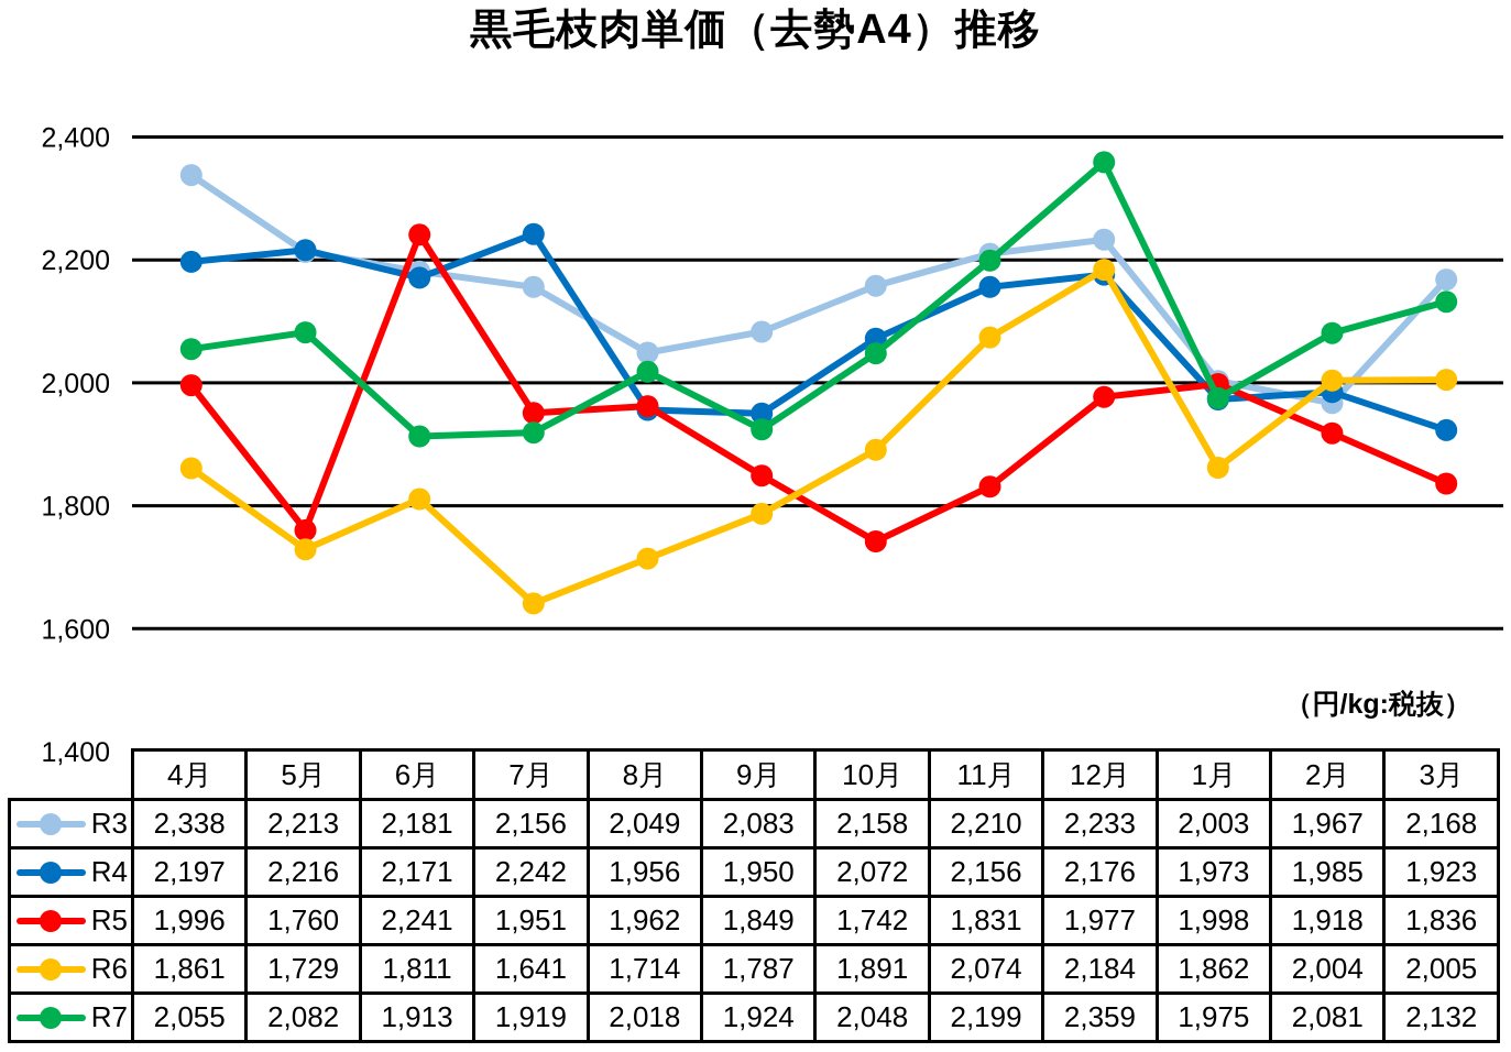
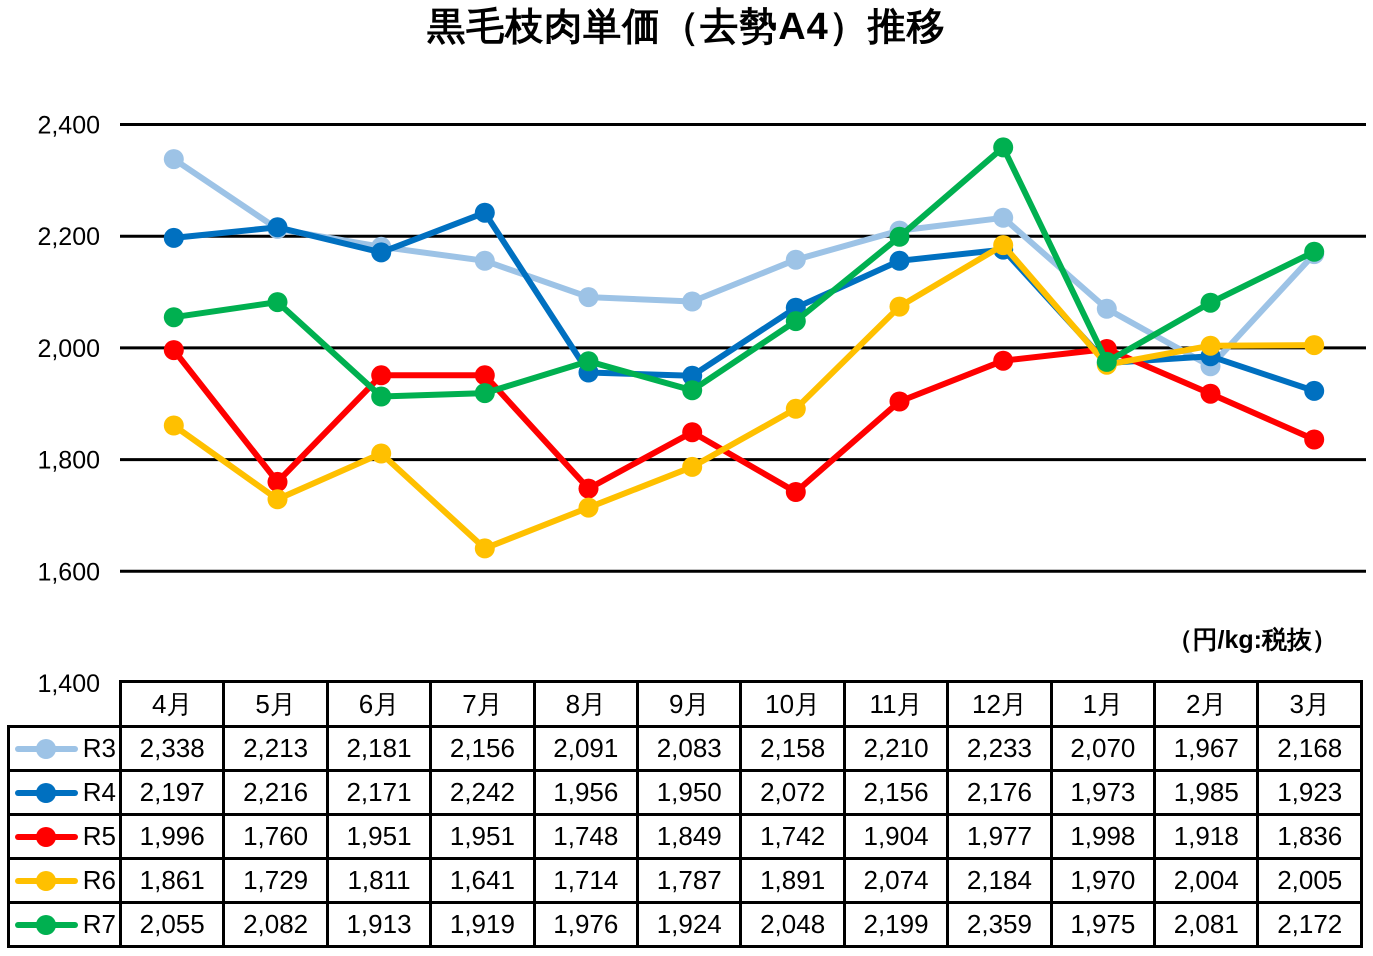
R5/6月: 2,241 -> 1,951
R3/8月: 2,049 -> 2,091
R5/8月: 1,962 -> 1,748
R7/8月: 2,018 -> 1,976
R5/11月: 1,831 -> 1,904
R3/1月: 2,003 -> 2,070
R6/1月: 1,862 -> 1,970
R7/3月: 2,132 -> 2,172
